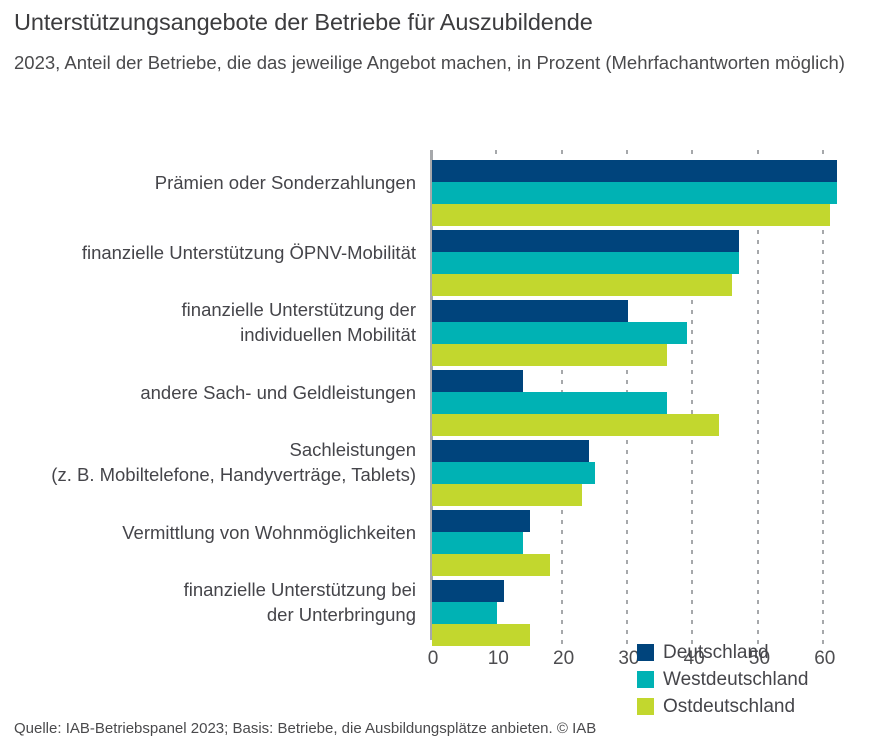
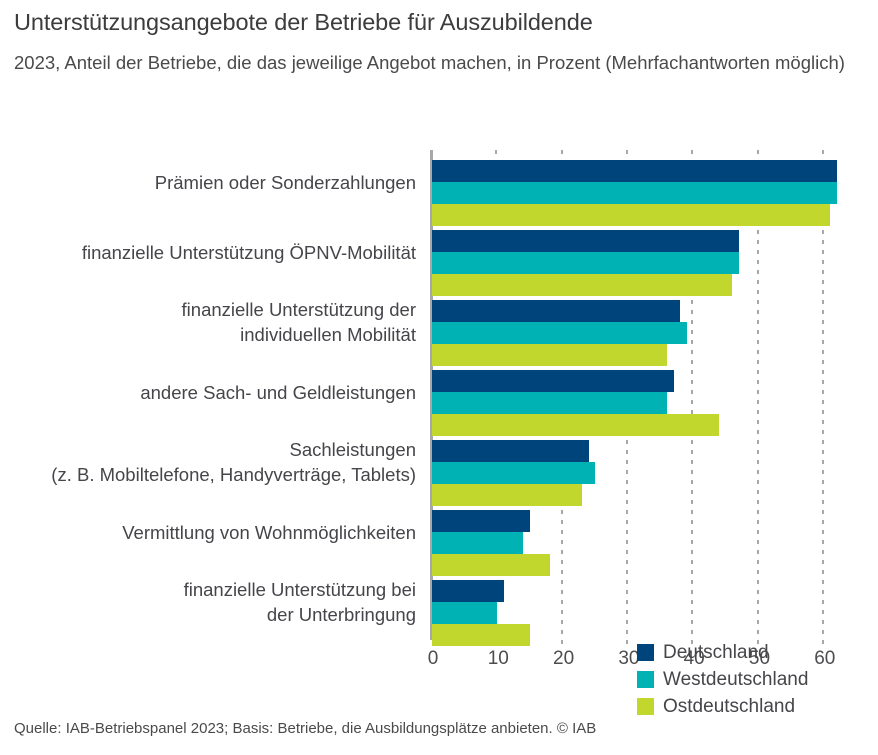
Deutschland/finanzielle Unterstützung der individuellen Mobilität: 30 -> 38
Deutschland/andere Sach- und Geldleistungen: 14 -> 37
